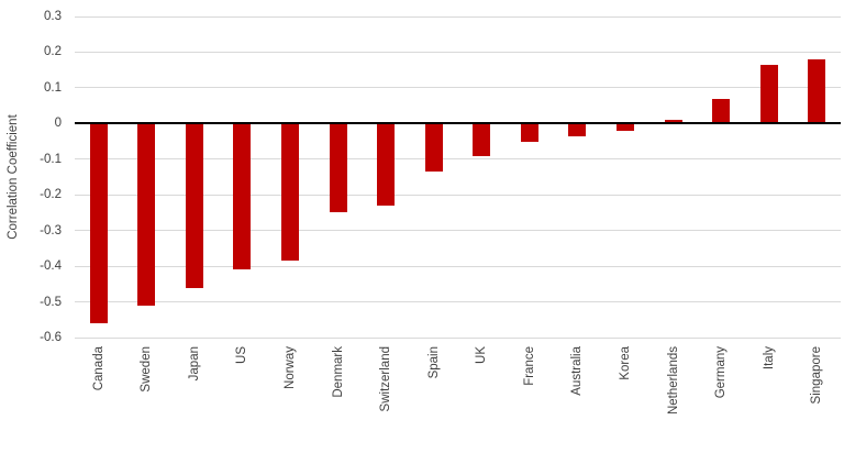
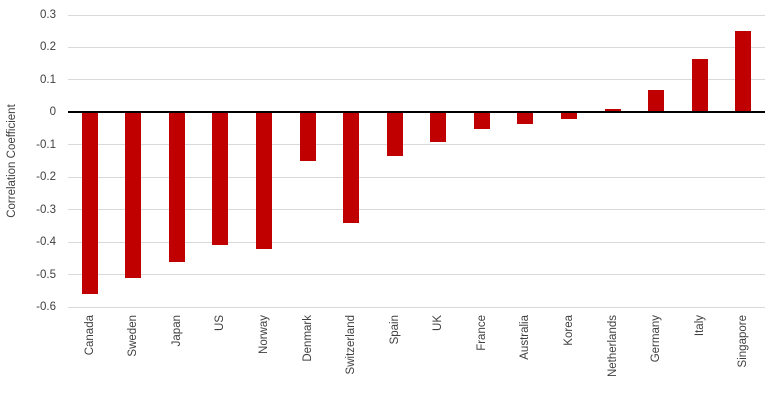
Norway: -0.39 -> -0.42
Denmark: -0.25 -> -0.15
Switzerland: -0.23 -> -0.34
Singapore: 0.18 -> 0.25
